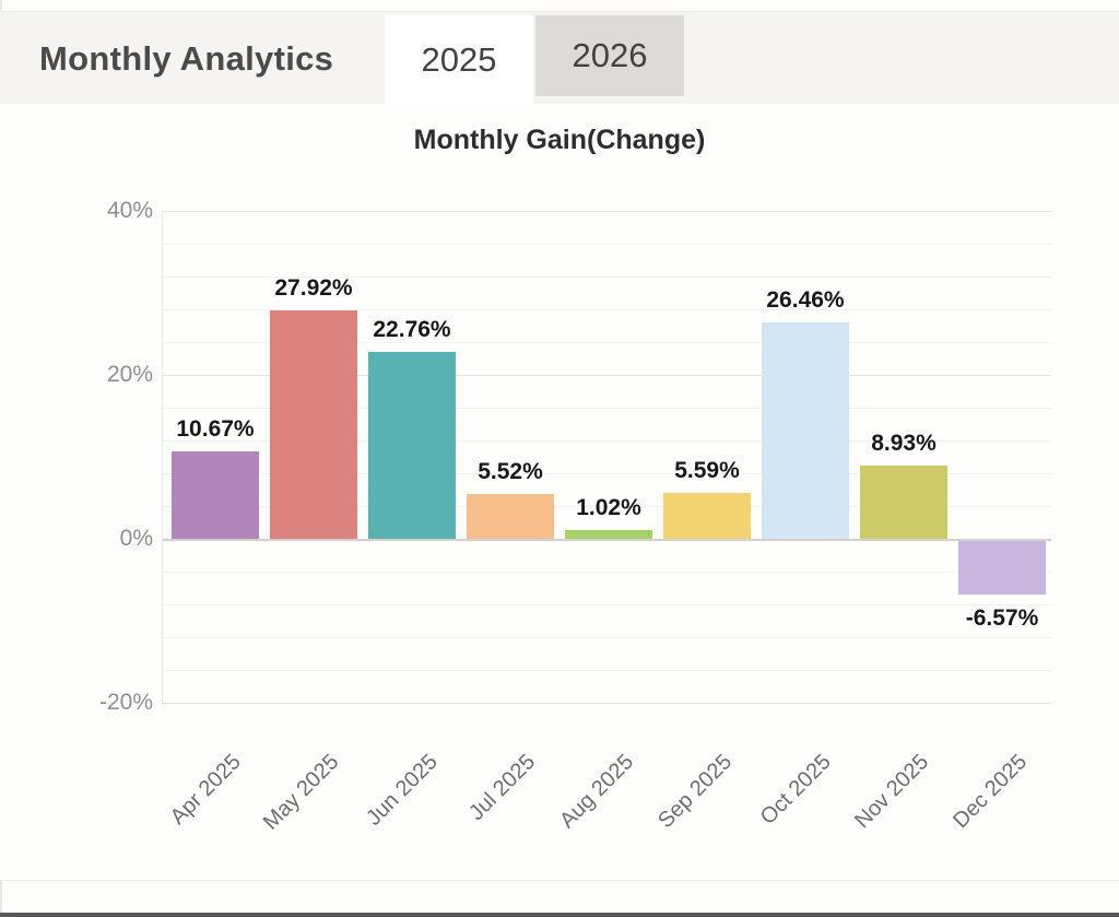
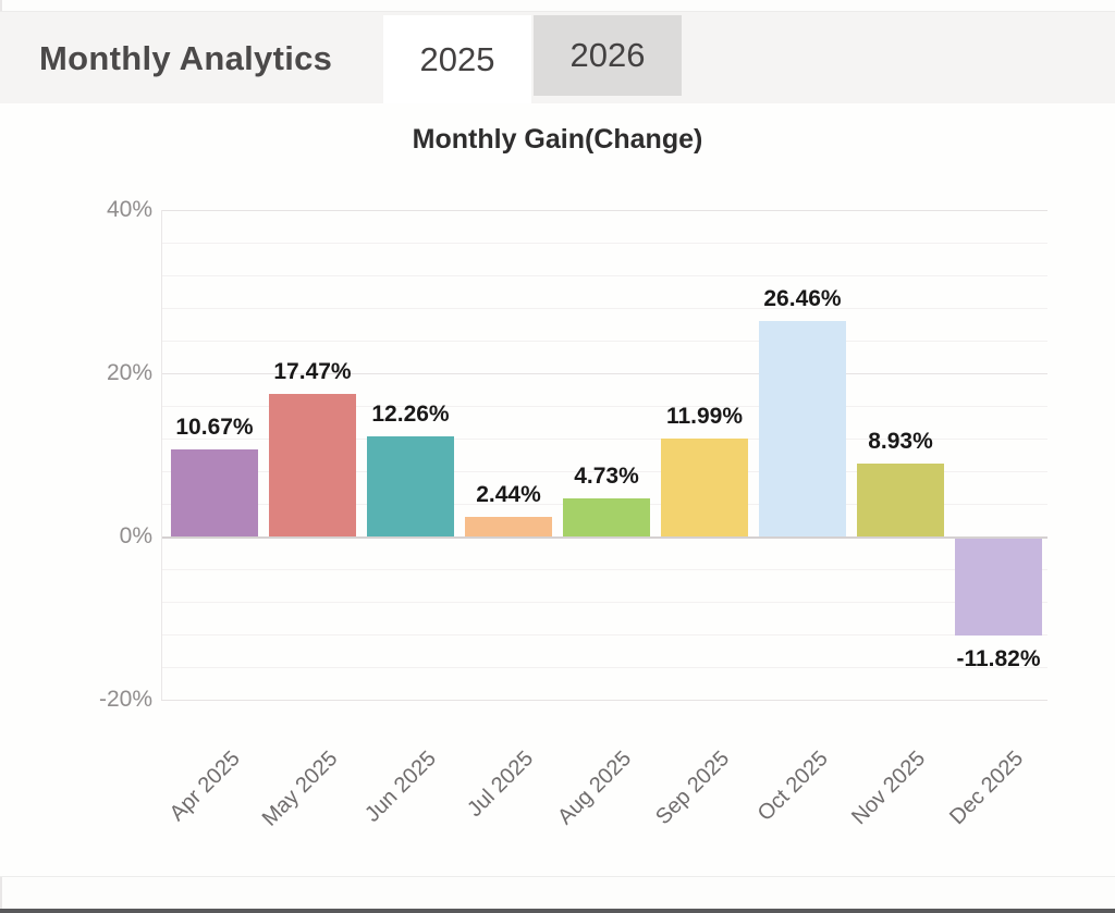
May 2025: 27.92% -> 17.47%
Jun 2025: 22.76% -> 12.26%
Jul 2025: 5.52% -> 2.44%
Aug 2025: 1.02% -> 4.73%
Sep 2025: 5.59% -> 11.99%
Dec 2025: -6.57% -> -11.82%
